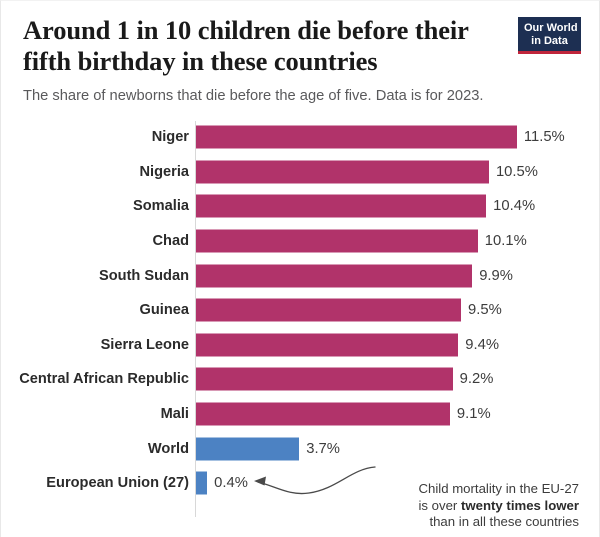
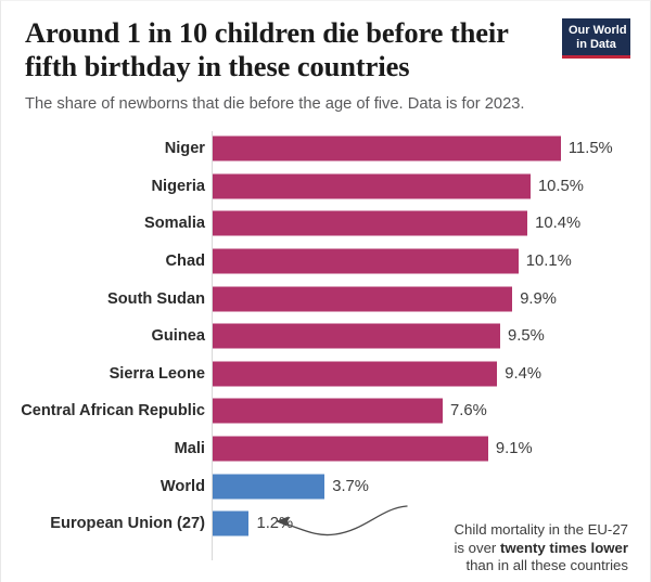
Central African Republic: 9.2% -> 7.6%
European Union (27): 0.4% -> 1.2%
